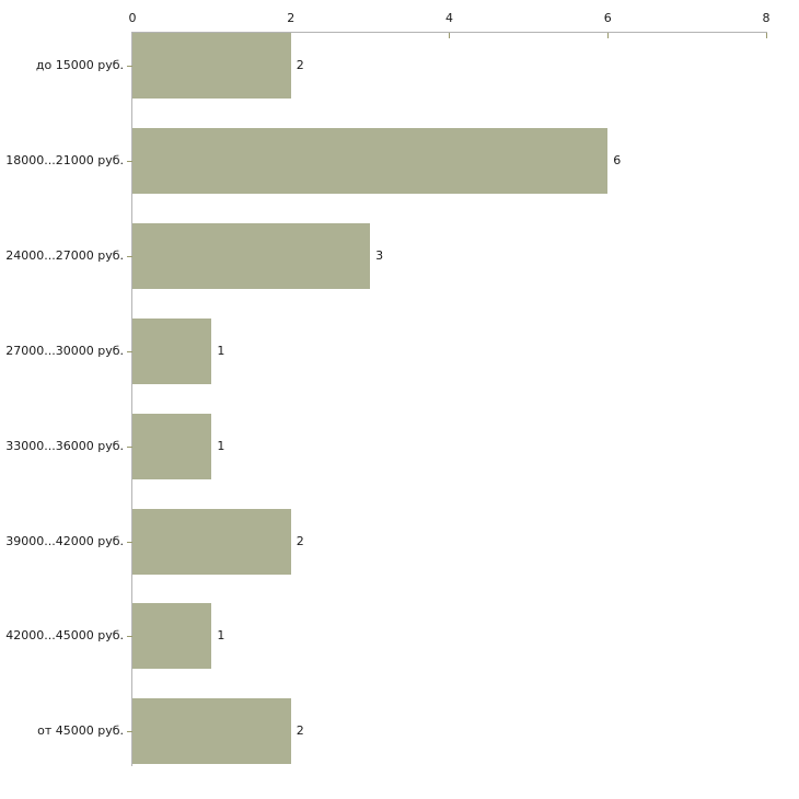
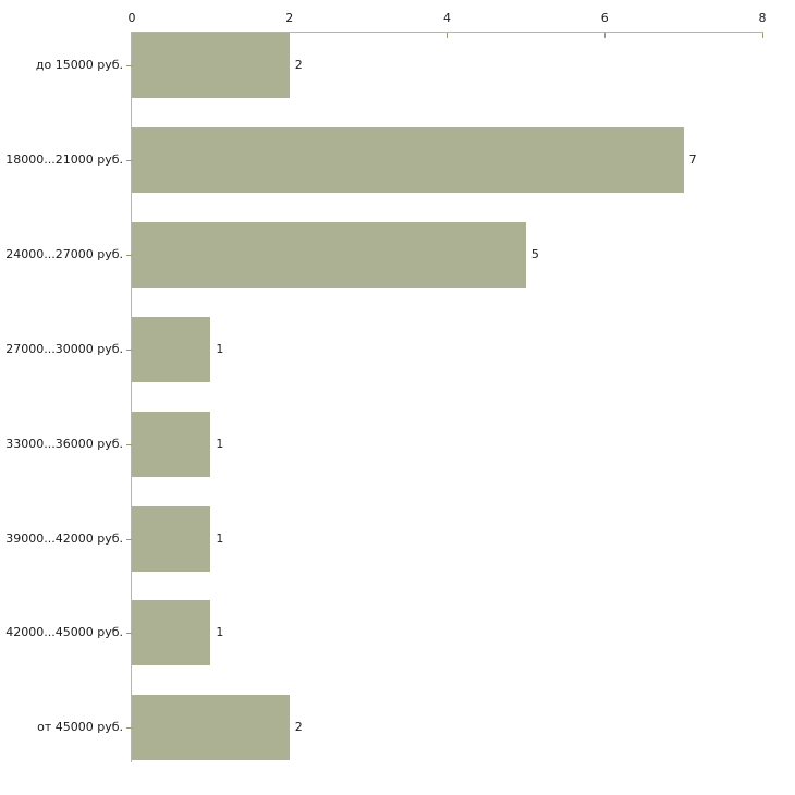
18000...21000 руб.: 6 -> 7
24000...27000 руб.: 3 -> 5
39000...42000 руб.: 2 -> 1
